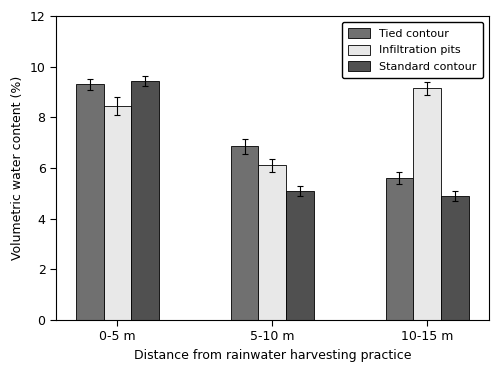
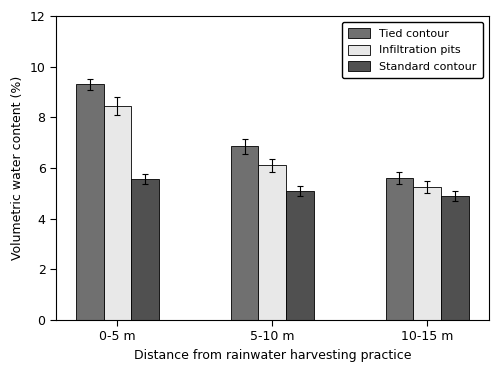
Standard contour/0-5 m: 9.45 -> 5.55
Infiltration pits/10-15 m: 9.15 -> 5.25
